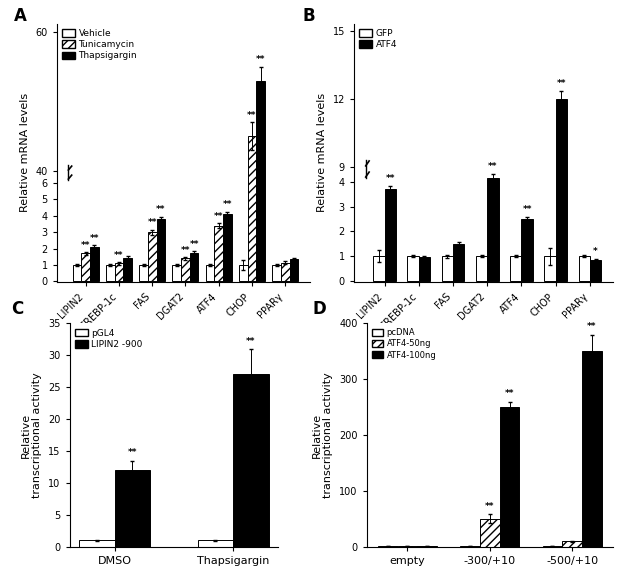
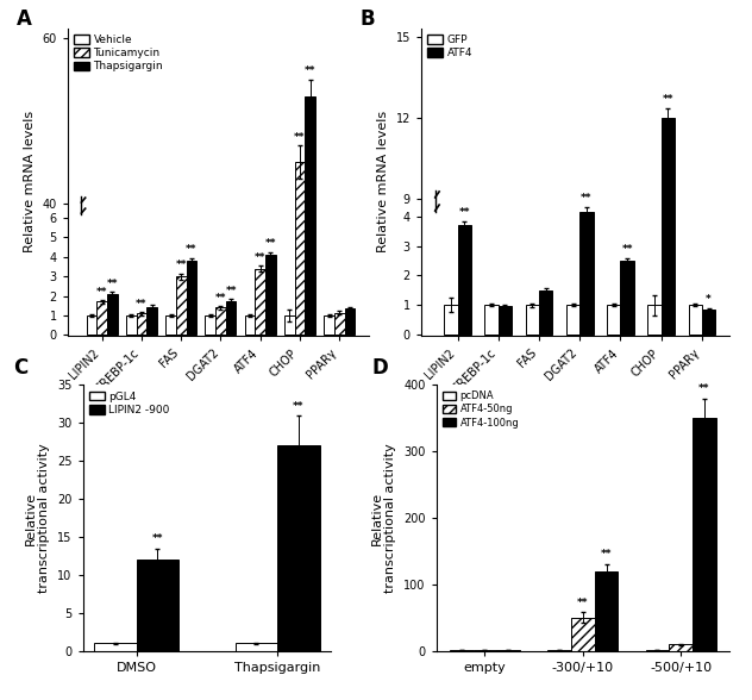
ATF4-100ng/-300/+10: 250 -> 120
